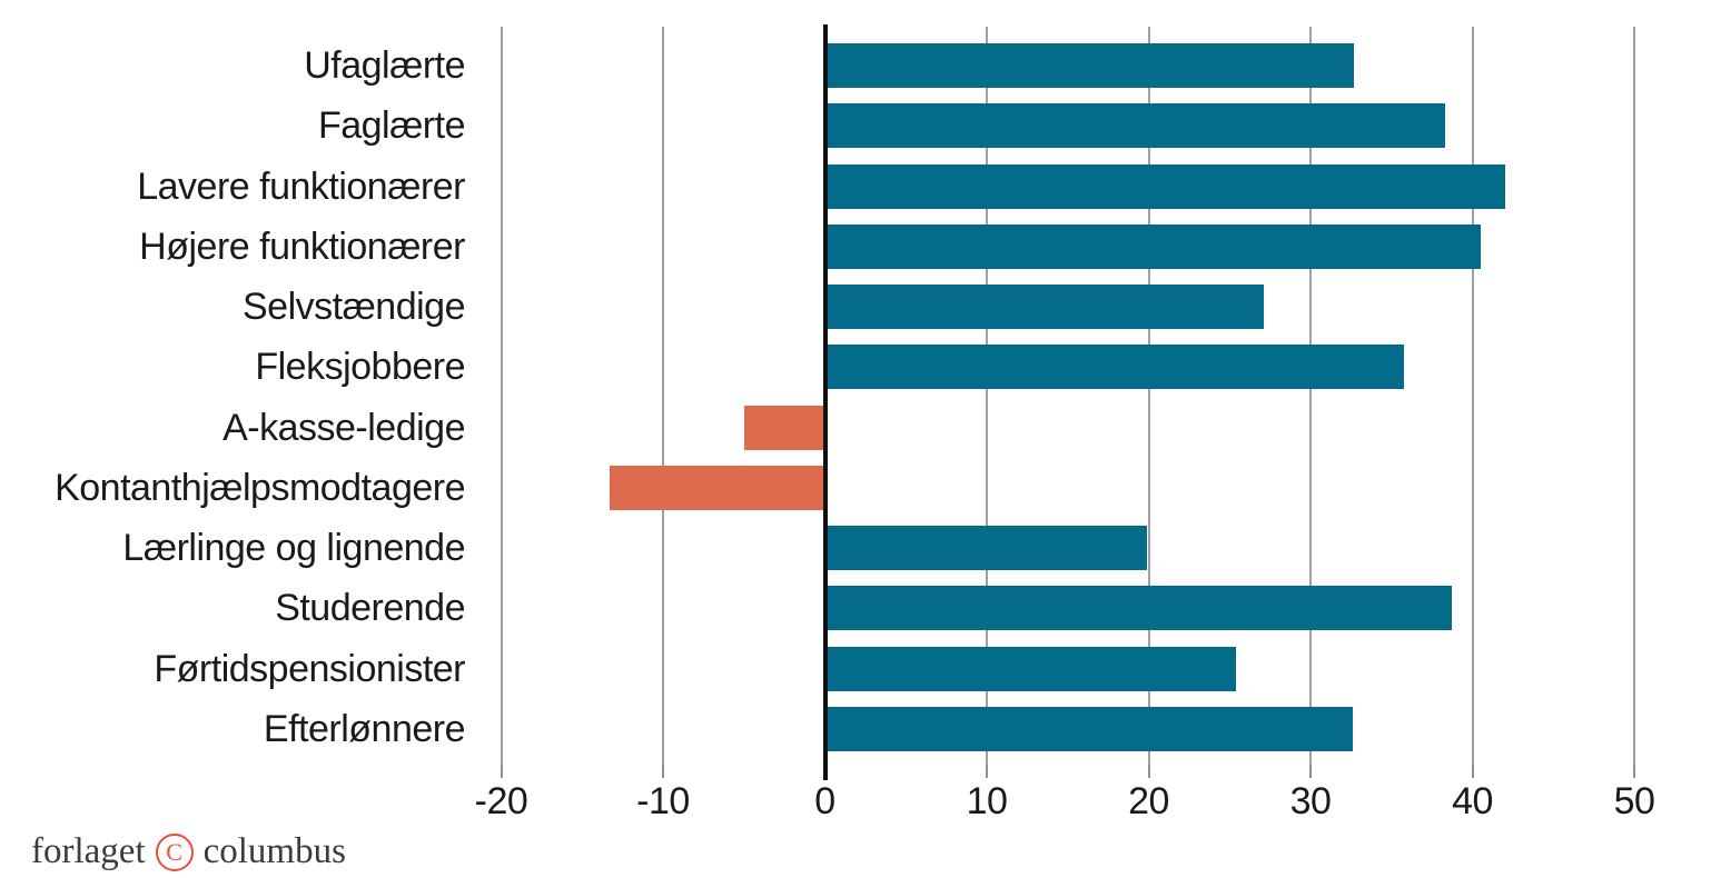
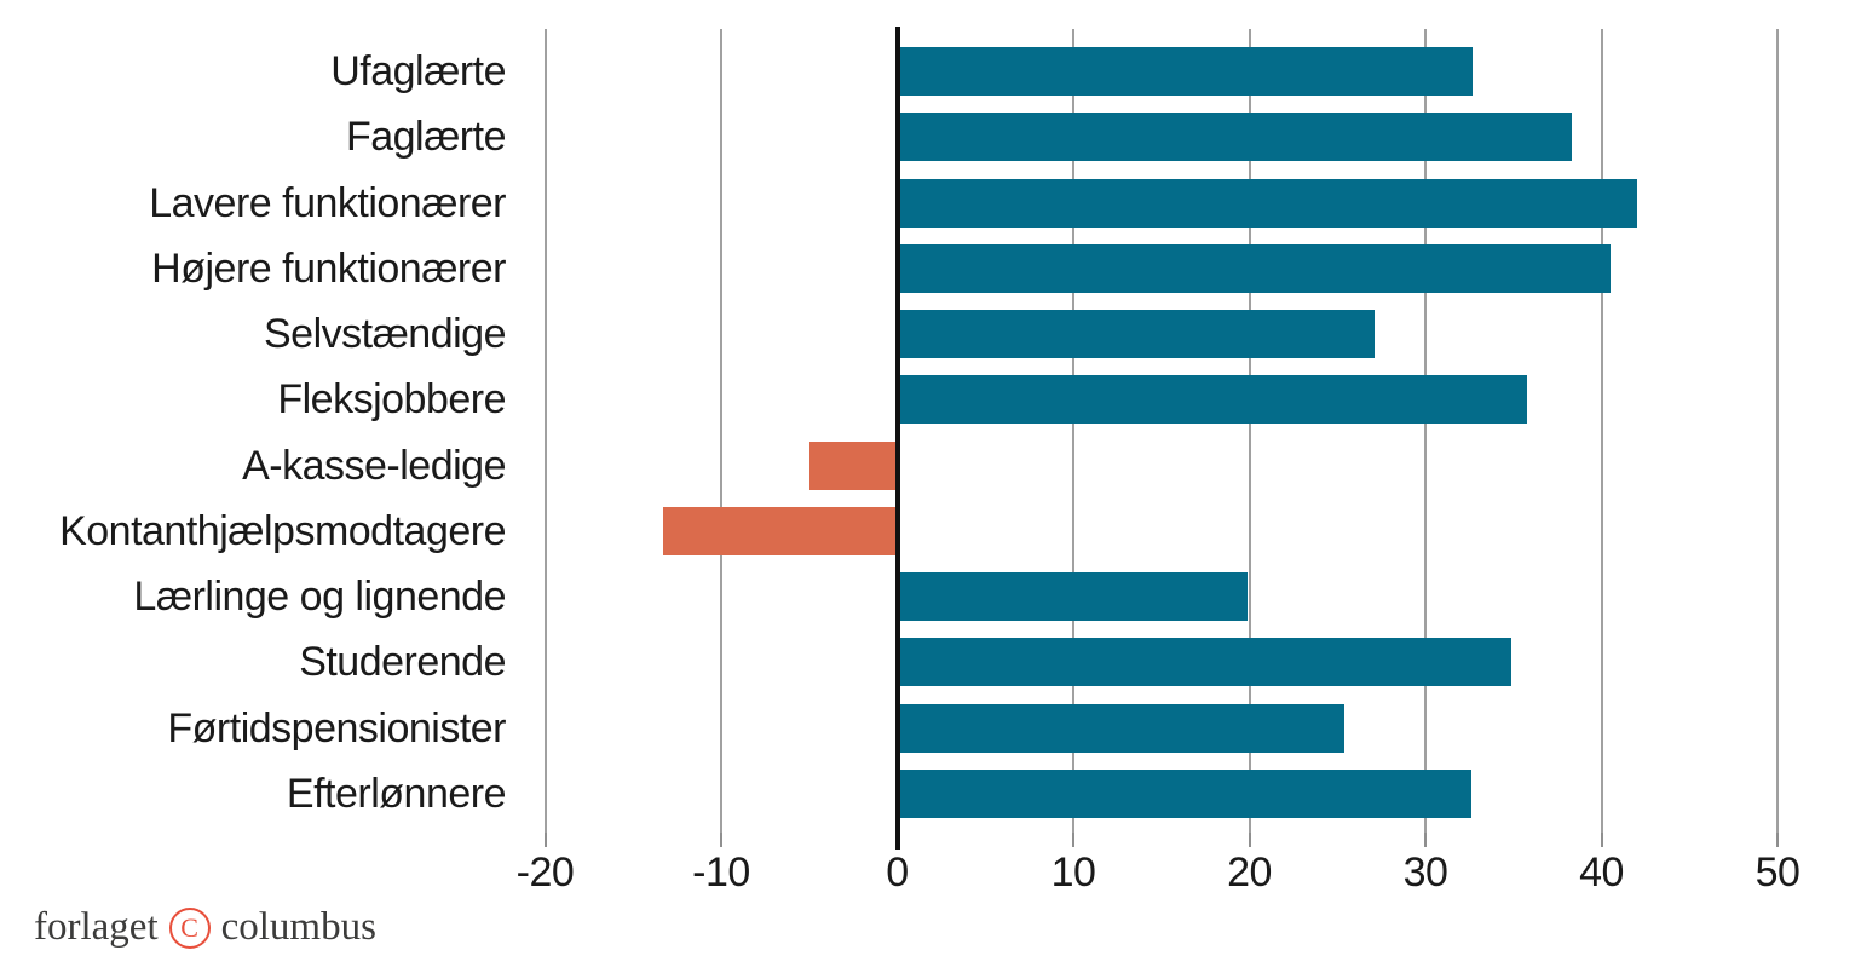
Studerende: 38.7 -> 34.9
